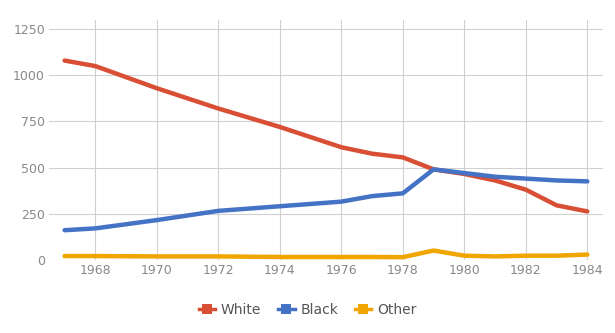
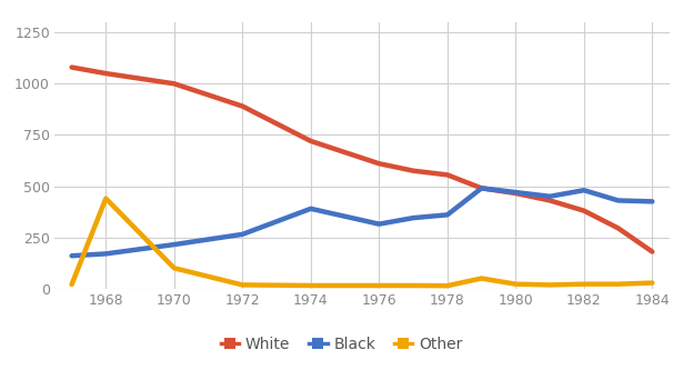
Other/1968: 20 -> 440
White/1970: 930 -> 1000
Other/1970: 20 -> 100
White/1972: 820 -> 890
Black/1974: 290 -> 390
Black/1982: 440 -> 480
White/1984: 260 -> 180
